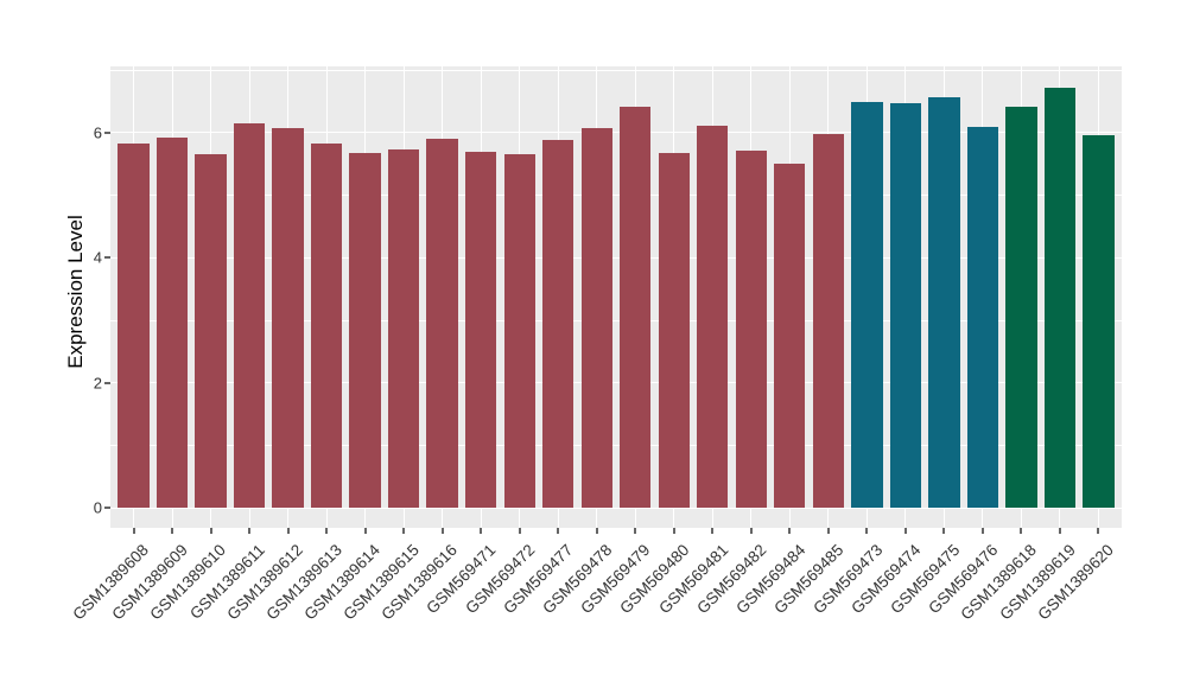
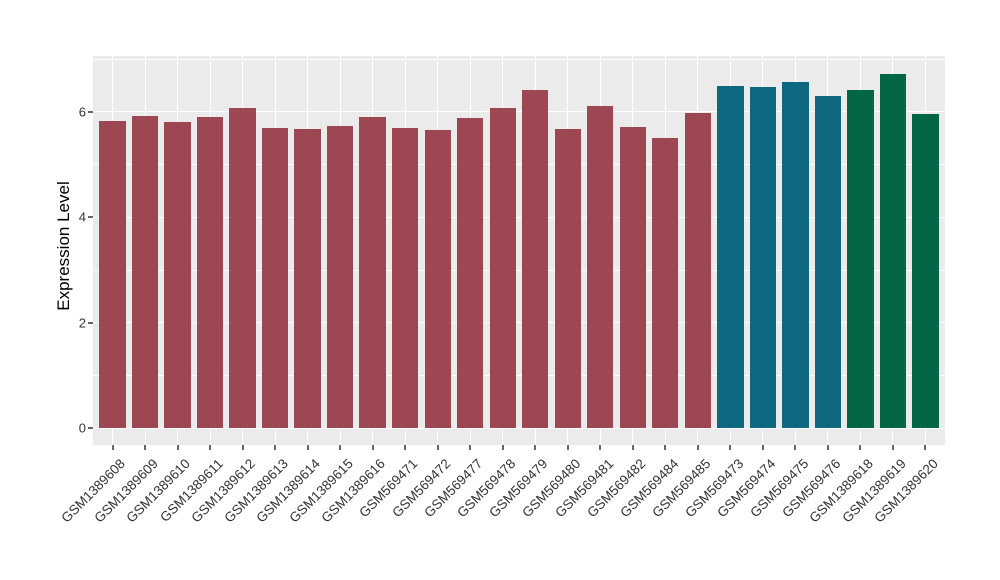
GSM1389610: 5.7 -> 5.8
GSM1389611: 6.1 -> 5.9
GSM1389613: 5.8 -> 5.7
GSM569476: 6.1 -> 6.3
